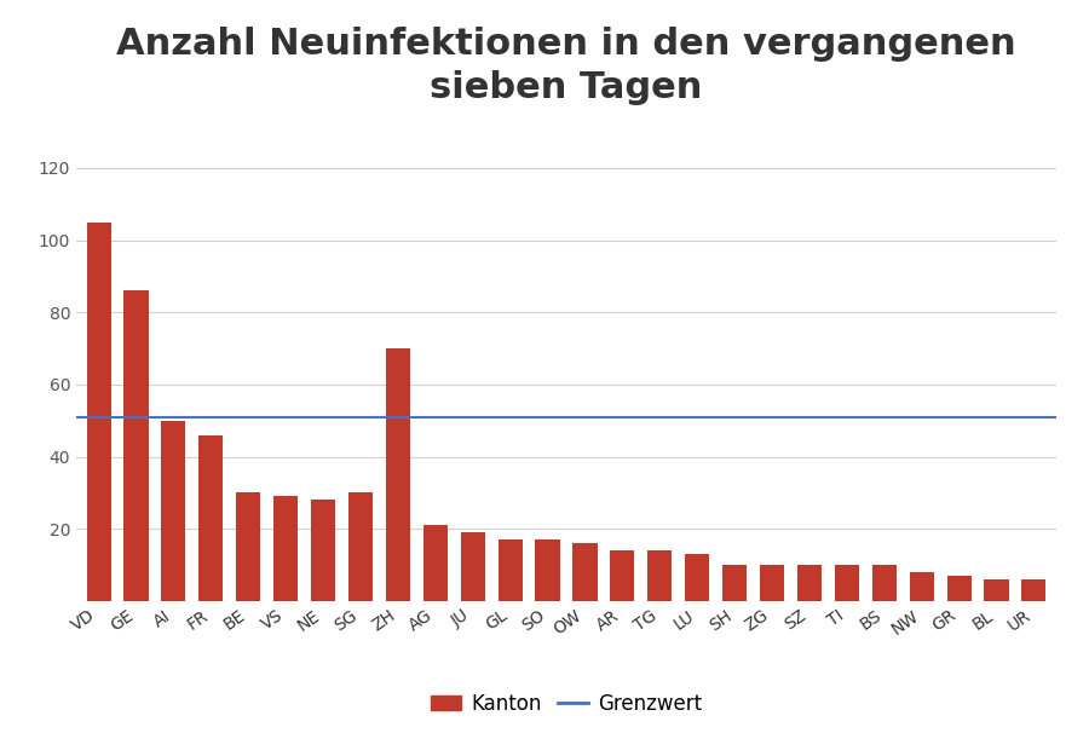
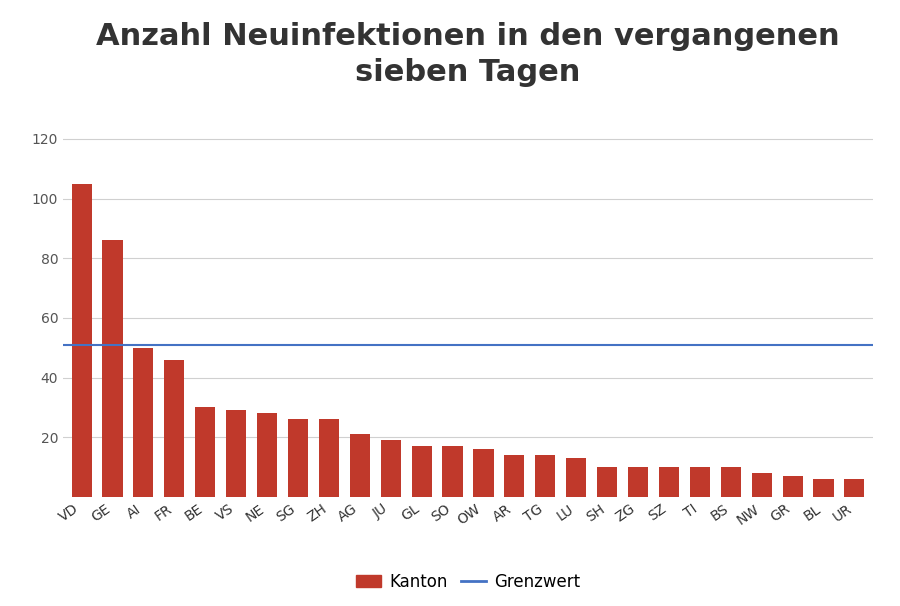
SG: 30 -> 26
ZH: 70 -> 26
